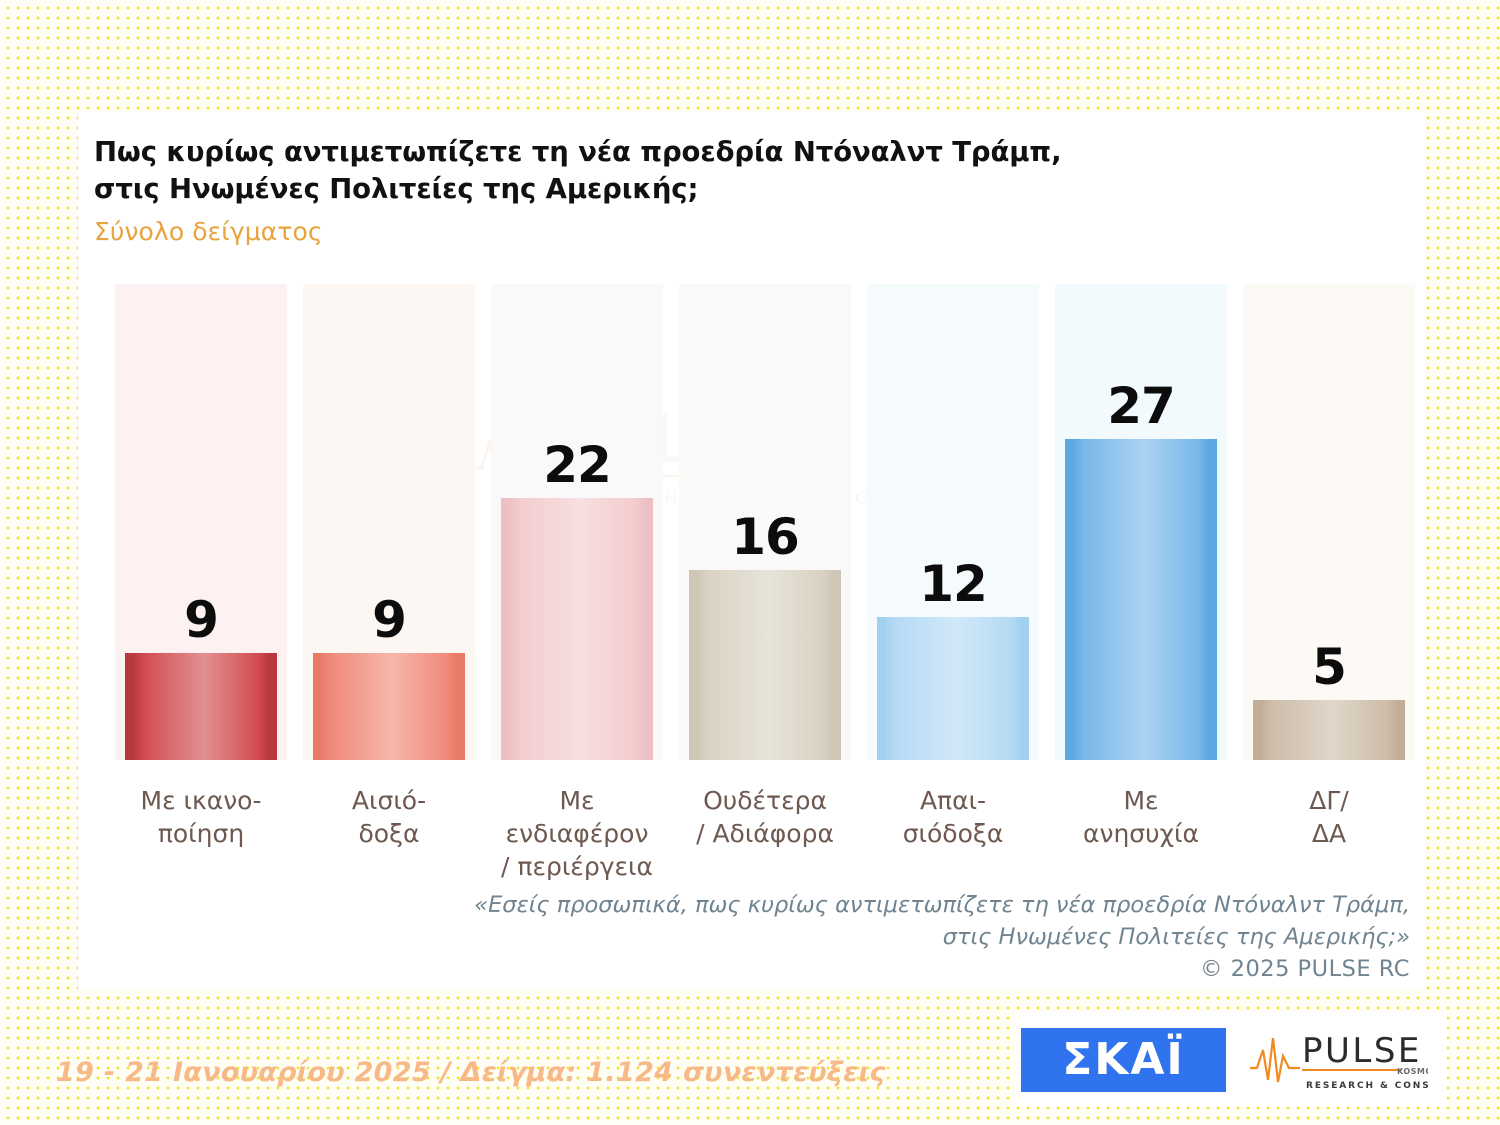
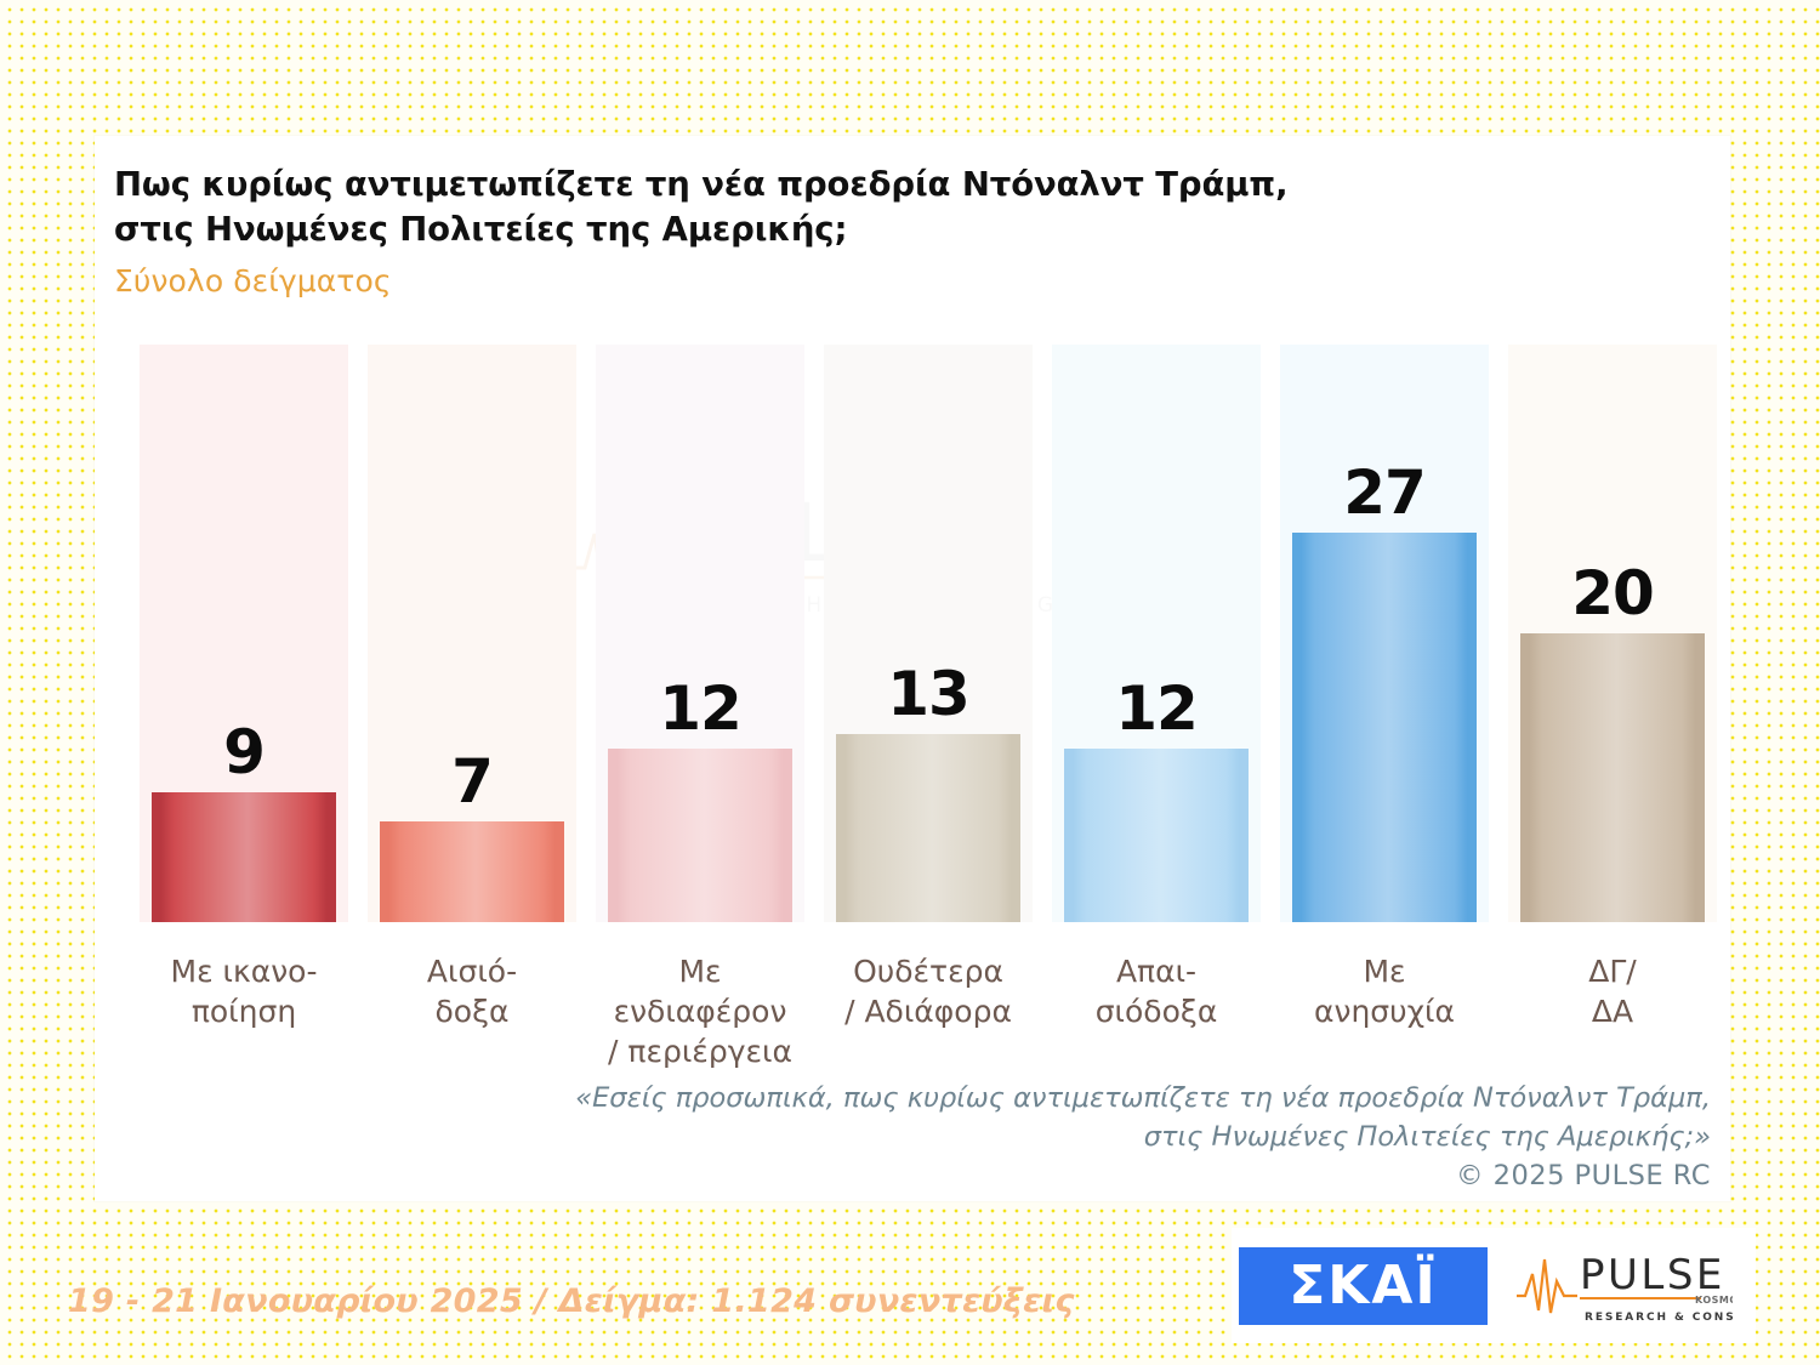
Αισιό-δοξα: 9 -> 7
Με ενδιαφέρον / περιέργεια: 22 -> 12
Ουδέτερα / Αδιάφορα: 16 -> 13
ΔΓ/ΔΑ: 5 -> 20
